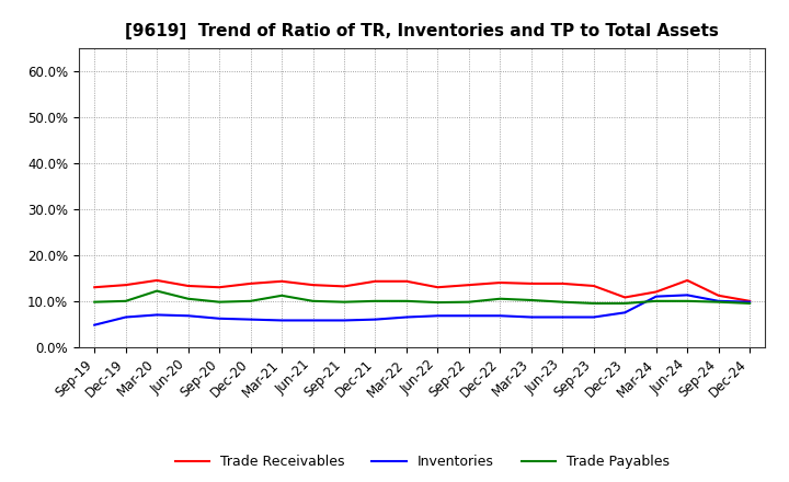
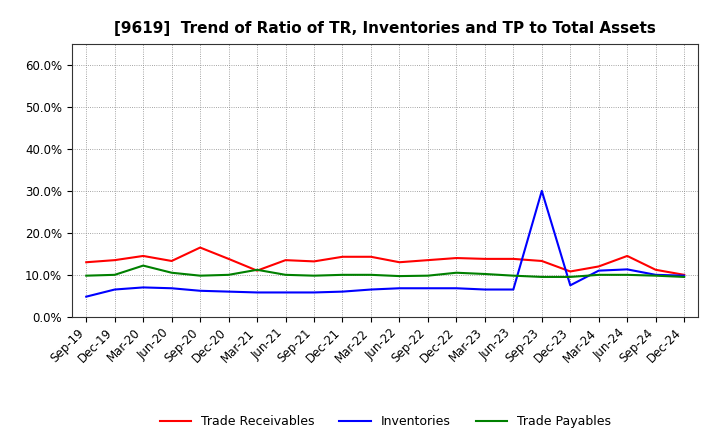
Trade Receivables/Sep-20: 13.0% -> 16.5%
Trade Receivables/Mar-21: 14.3% -> 11.0%
Inventories/Sep-23: 6.5% -> 30.0%
